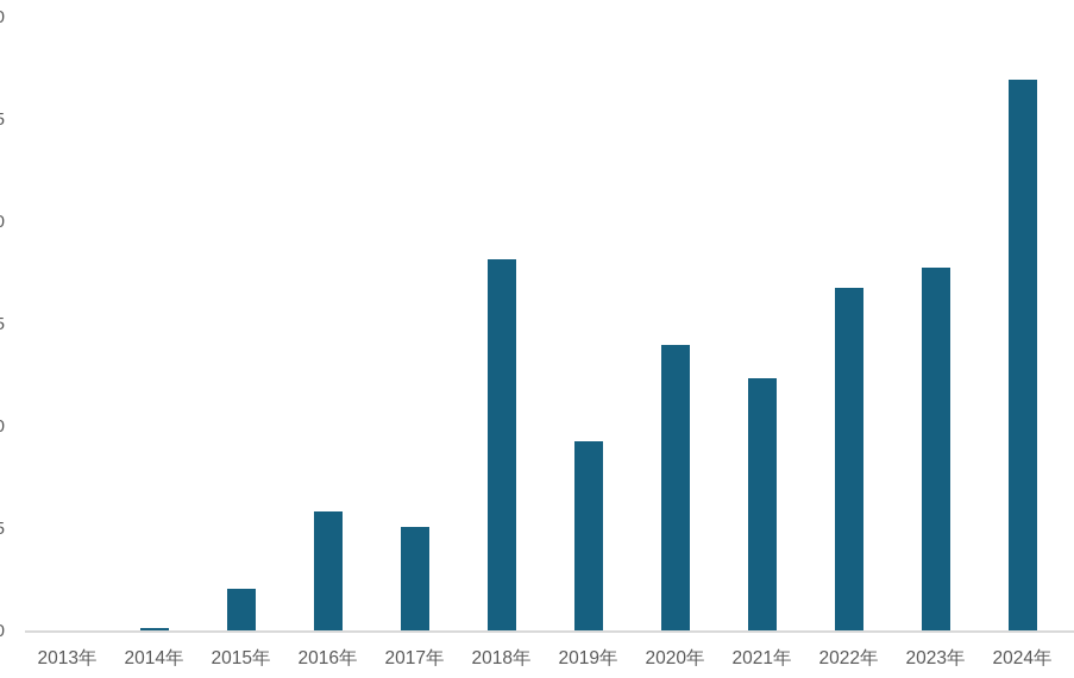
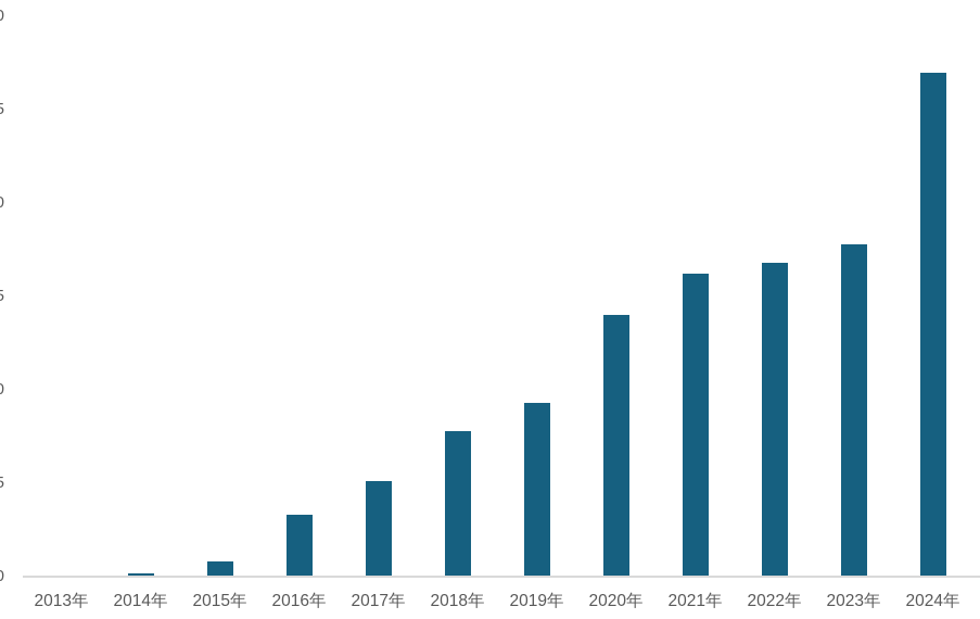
2015年: 2.1 -> 0.8
2016年: 5.9 -> 3.3
2018年: 18.2 -> 7.8
2021年: 12.4 -> 16.2
